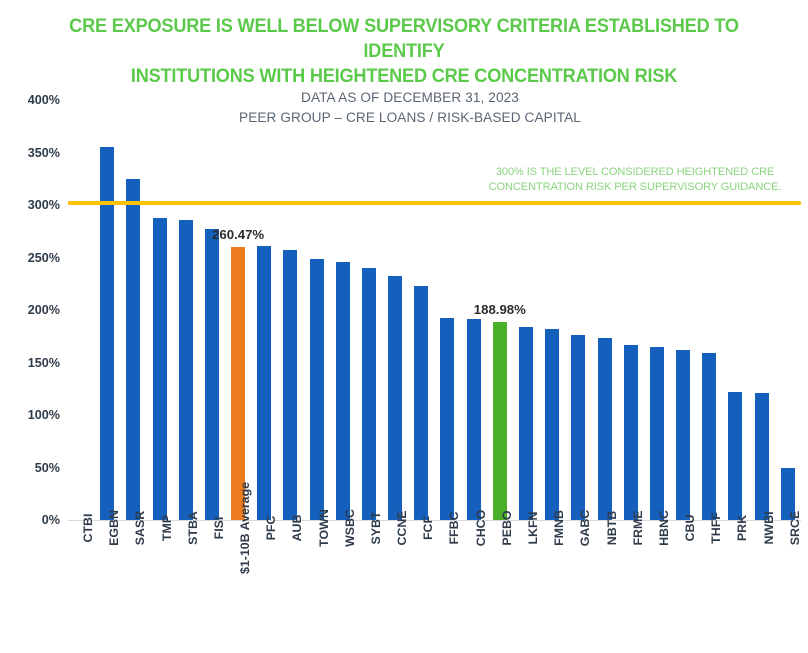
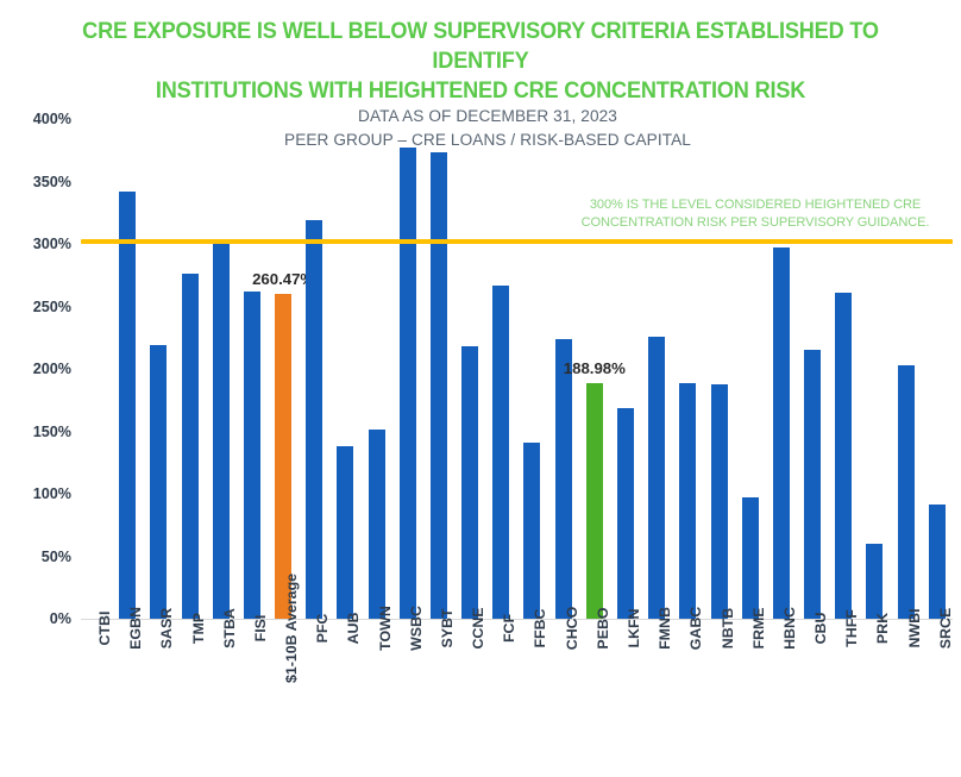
EGBN: 355% -> 342%
SASR: 325% -> 219%
TMP: 288% -> 276%
STBA: 286% -> 304%
FISI: 277% -> 262%
PFC: 261% -> 319%
AUB: 257% -> 138%
TOWN: 249% -> 151%
WSBC: 246% -> 377%
SYBT: 240% -> 373%
CCNE: 232% -> 218%
FCF: 223% -> 267%
FFBC: 192% -> 141%
CHCO: 191% -> 224%
LKFN: 184% -> 169%
FMNB: 182% -> 226%
GABC: 176% -> 189%
NBTB: 173% -> 188%
FRME: 167% -> 97%
HBNC: 165% -> 297%
CBU: 162% -> 215%
THFF: 159% -> 261%
PRK: 122% -> 60%
NWBI: 121% -> 203%
SRCE: 50% -> 91%
